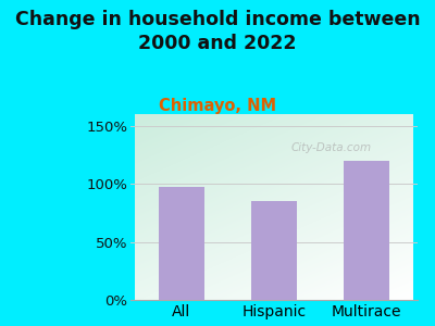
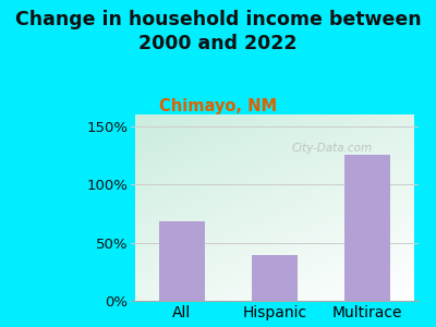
All: 97% -> 68%
Hispanic: 85% -> 39%
Multirace: 120% -> 125%
